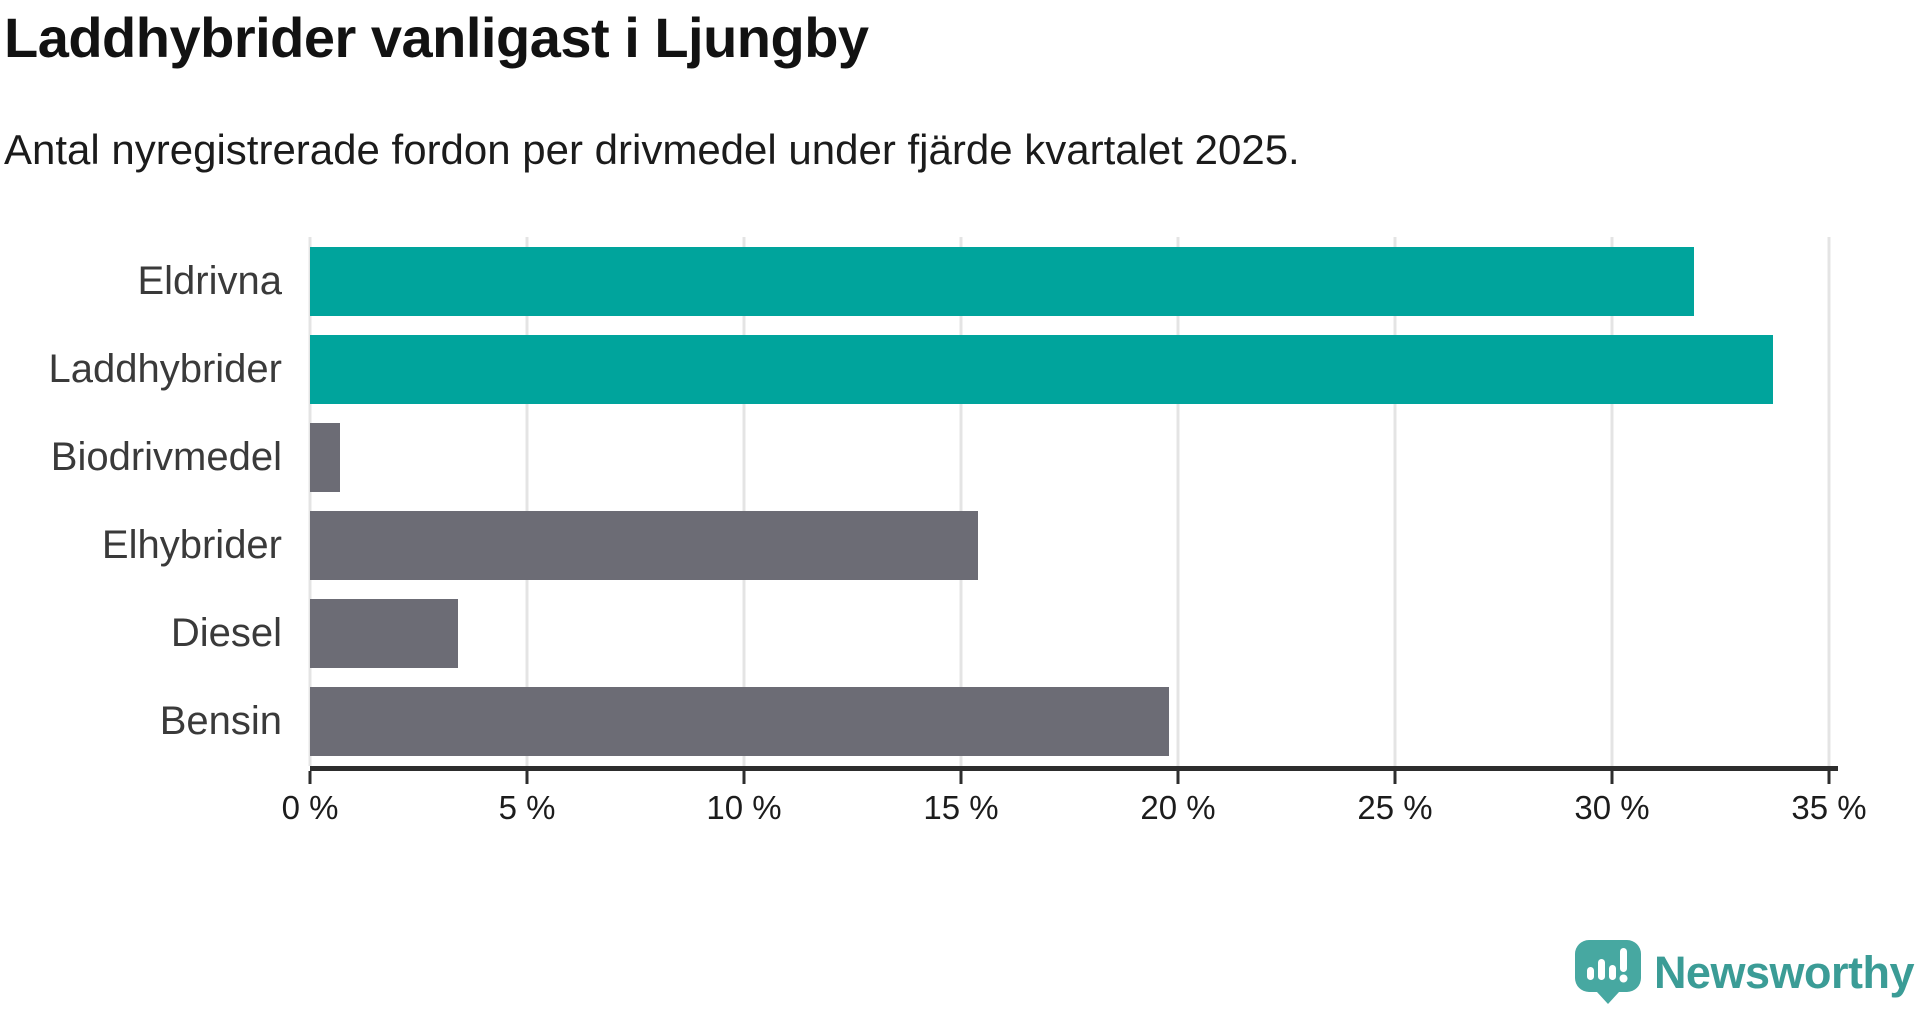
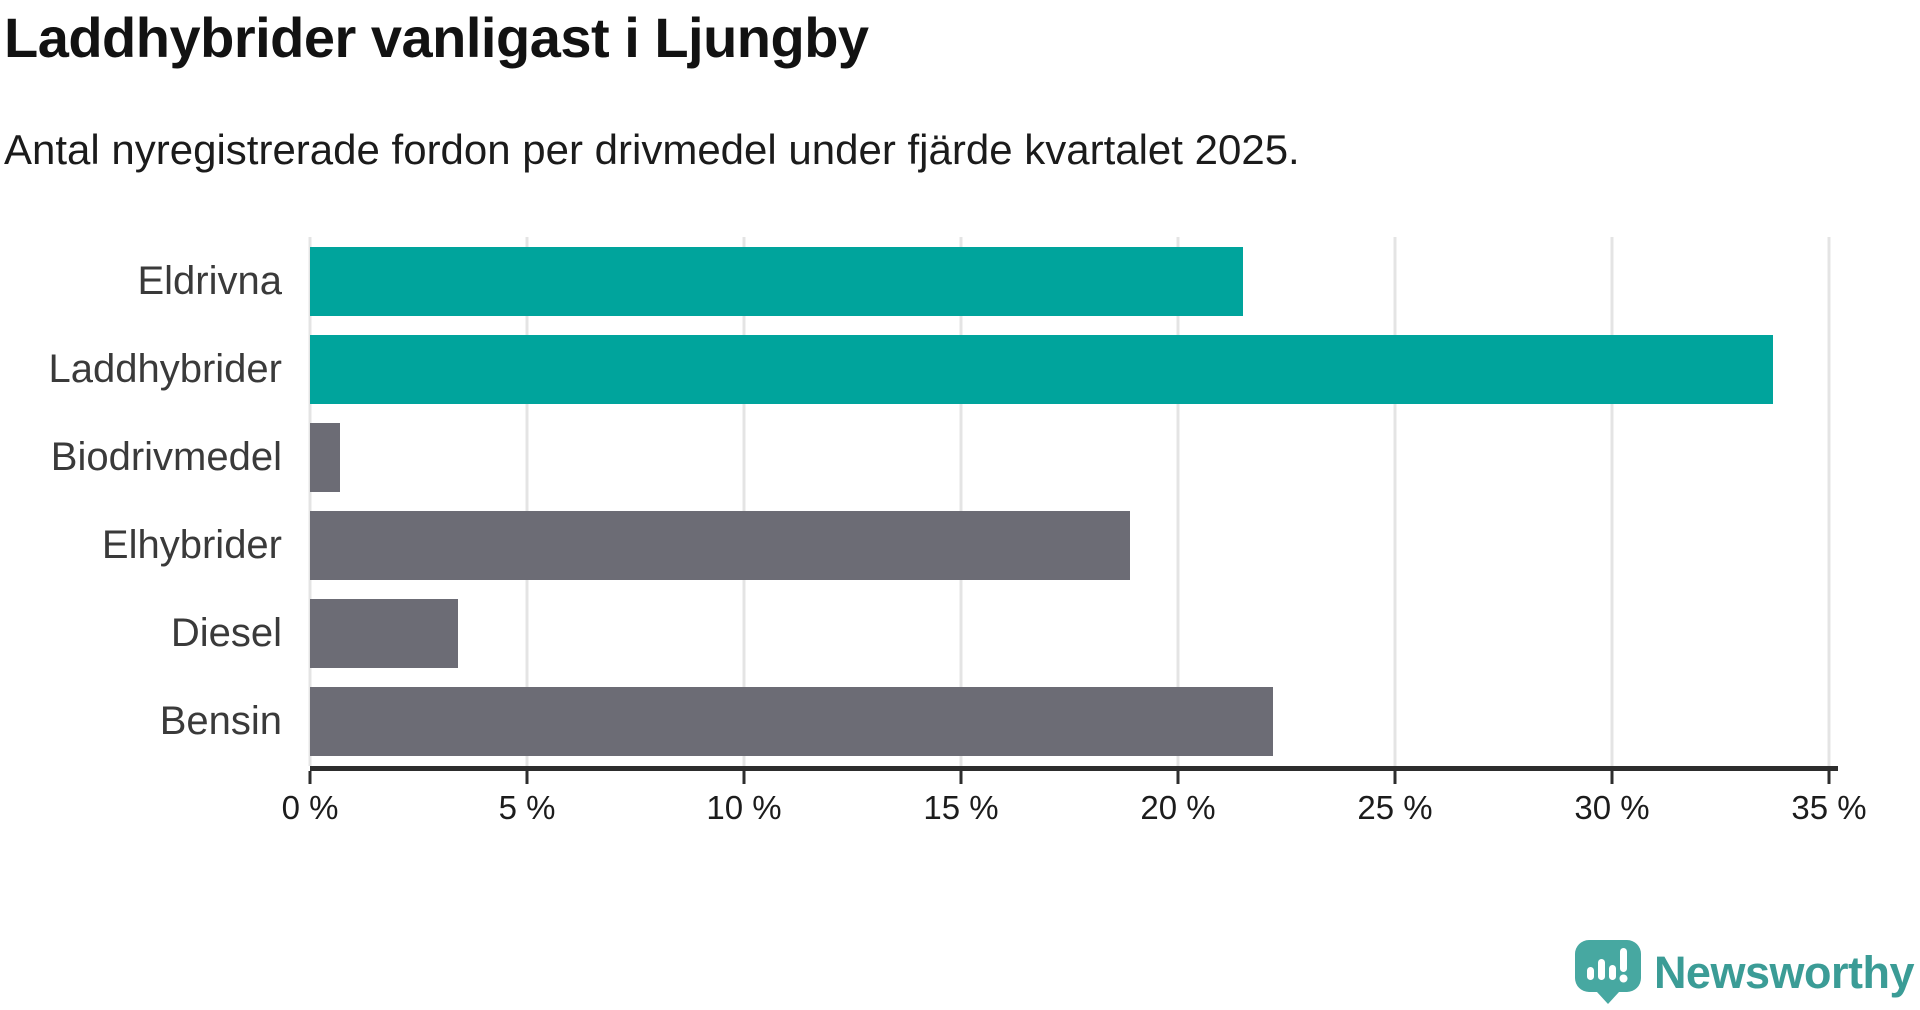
Eldrivna: 31.9% -> 21.5%
Elhybrider: 15.4% -> 18.9%
Bensin: 19.8% -> 22.2%
